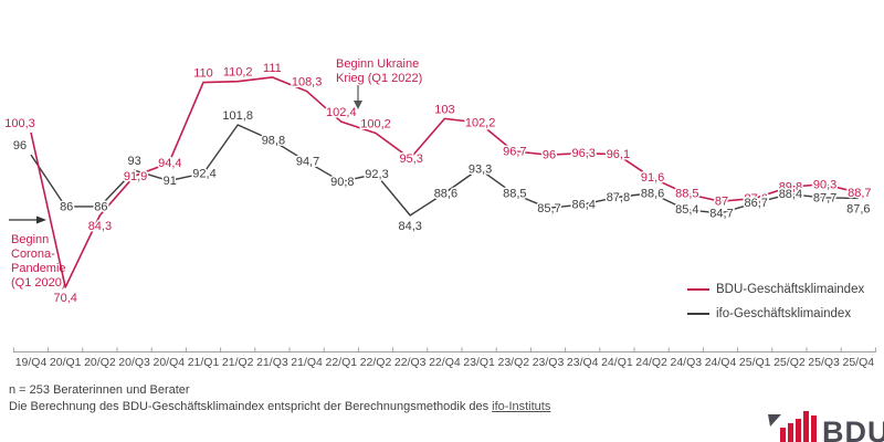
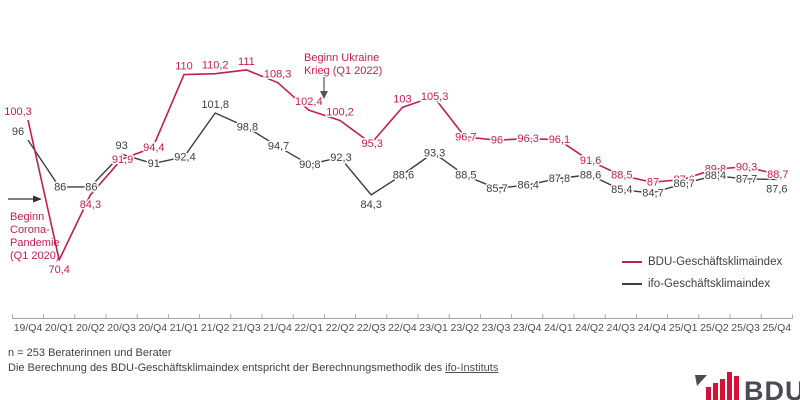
BDU-Geschäftsklimaindex/23/Q1: 102,2 -> 105,3
